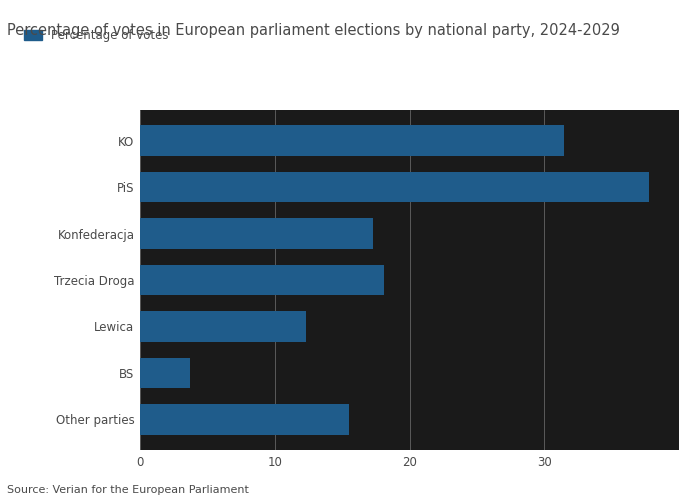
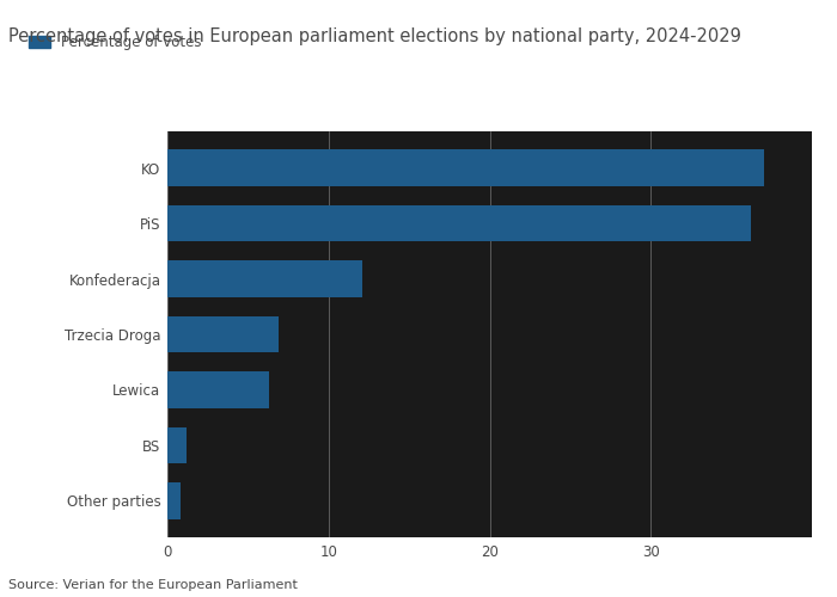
KO: 31.5 -> 37.0
PiS: 37.8 -> 36.2
Konfederacja: 17.3 -> 12.1
Trzecia Droga: 18.1 -> 6.9
Lewica: 12.3 -> 6.3
BS: 3.7 -> 1.2
Other parties: 15.5 -> 0.8
